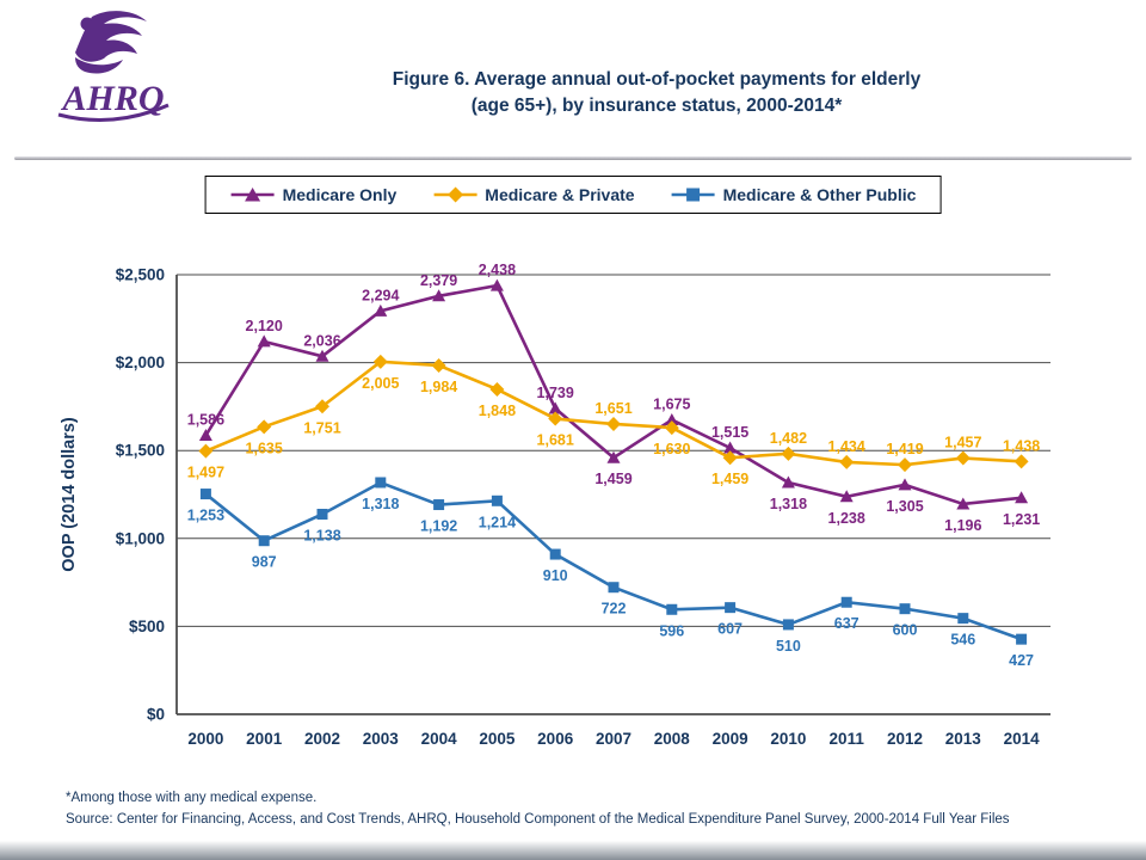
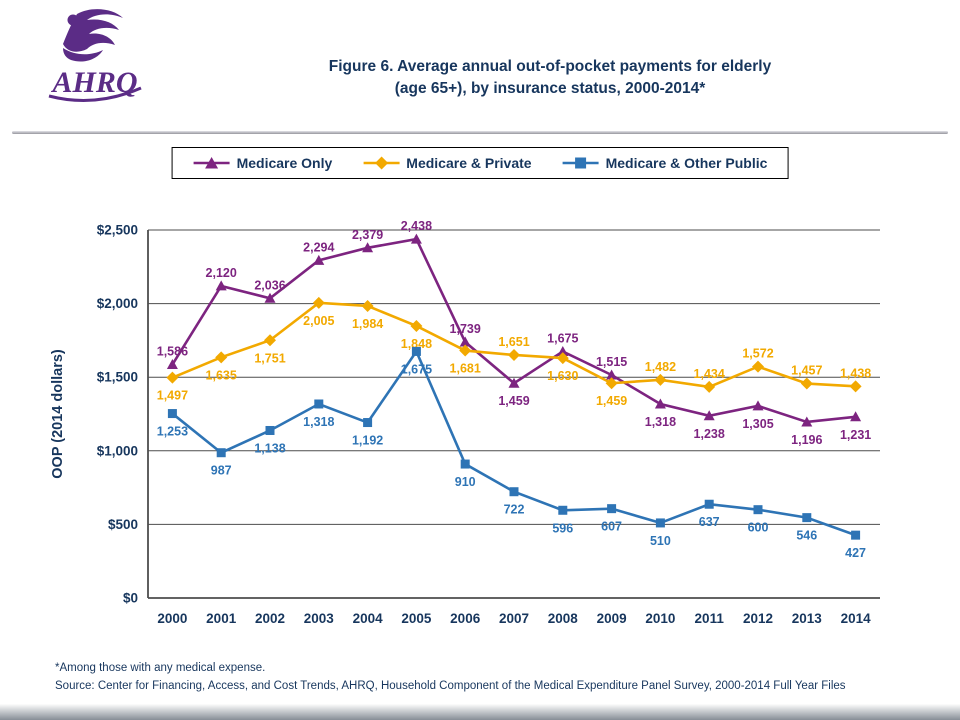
Medicare & Other Public/2005: 1,214 -> 1,675
Medicare & Private/2012: 1,419 -> 1,572
